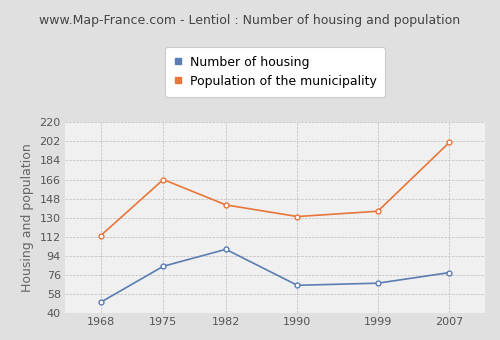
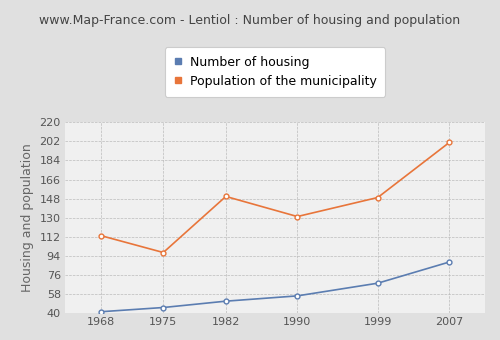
Number of housing/1968: 50 -> 41
Number of housing/1975: 84 -> 45
Population of the municipality/1975: 166 -> 97
Number of housing/1982: 100 -> 51
Population of the municipality/1982: 142 -> 150
Number of housing/1990: 66 -> 56
Population of the municipality/1999: 136 -> 149
Number of housing/2007: 78 -> 88
